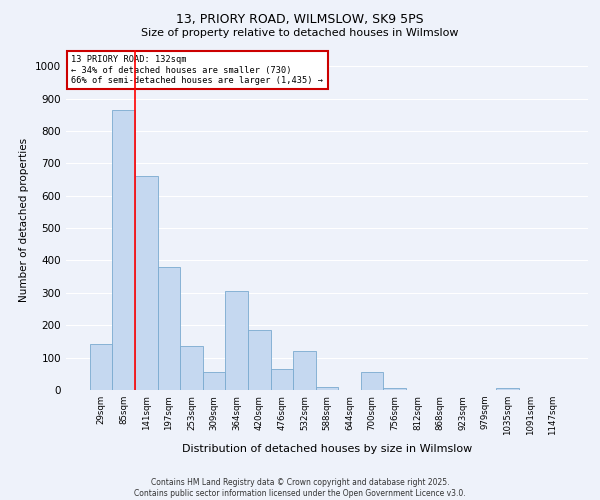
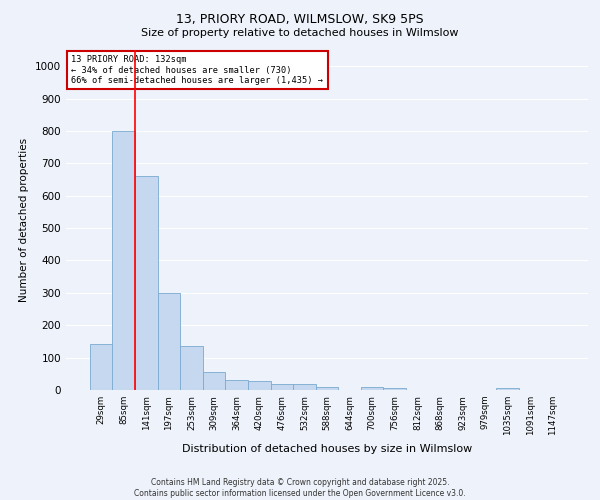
85sqm: 865 -> 800
197sqm: 380 -> 300
364sqm: 305 -> 30
420sqm: 185 -> 28
476sqm: 65 -> 18
532sqm: 120 -> 18
700sqm: 55 -> 10
